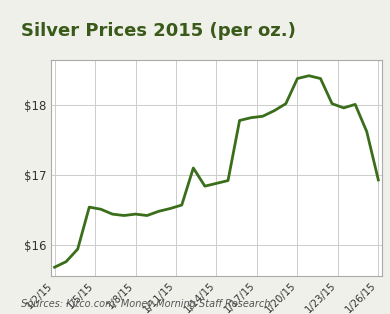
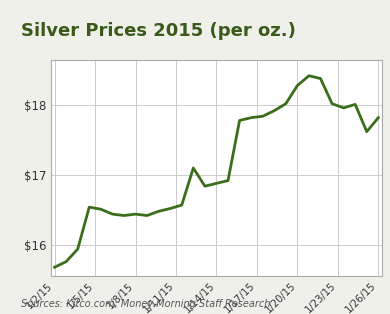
1/20/15: $18.38 -> $18.28
1/26/15: $16.93 -> $17.82
